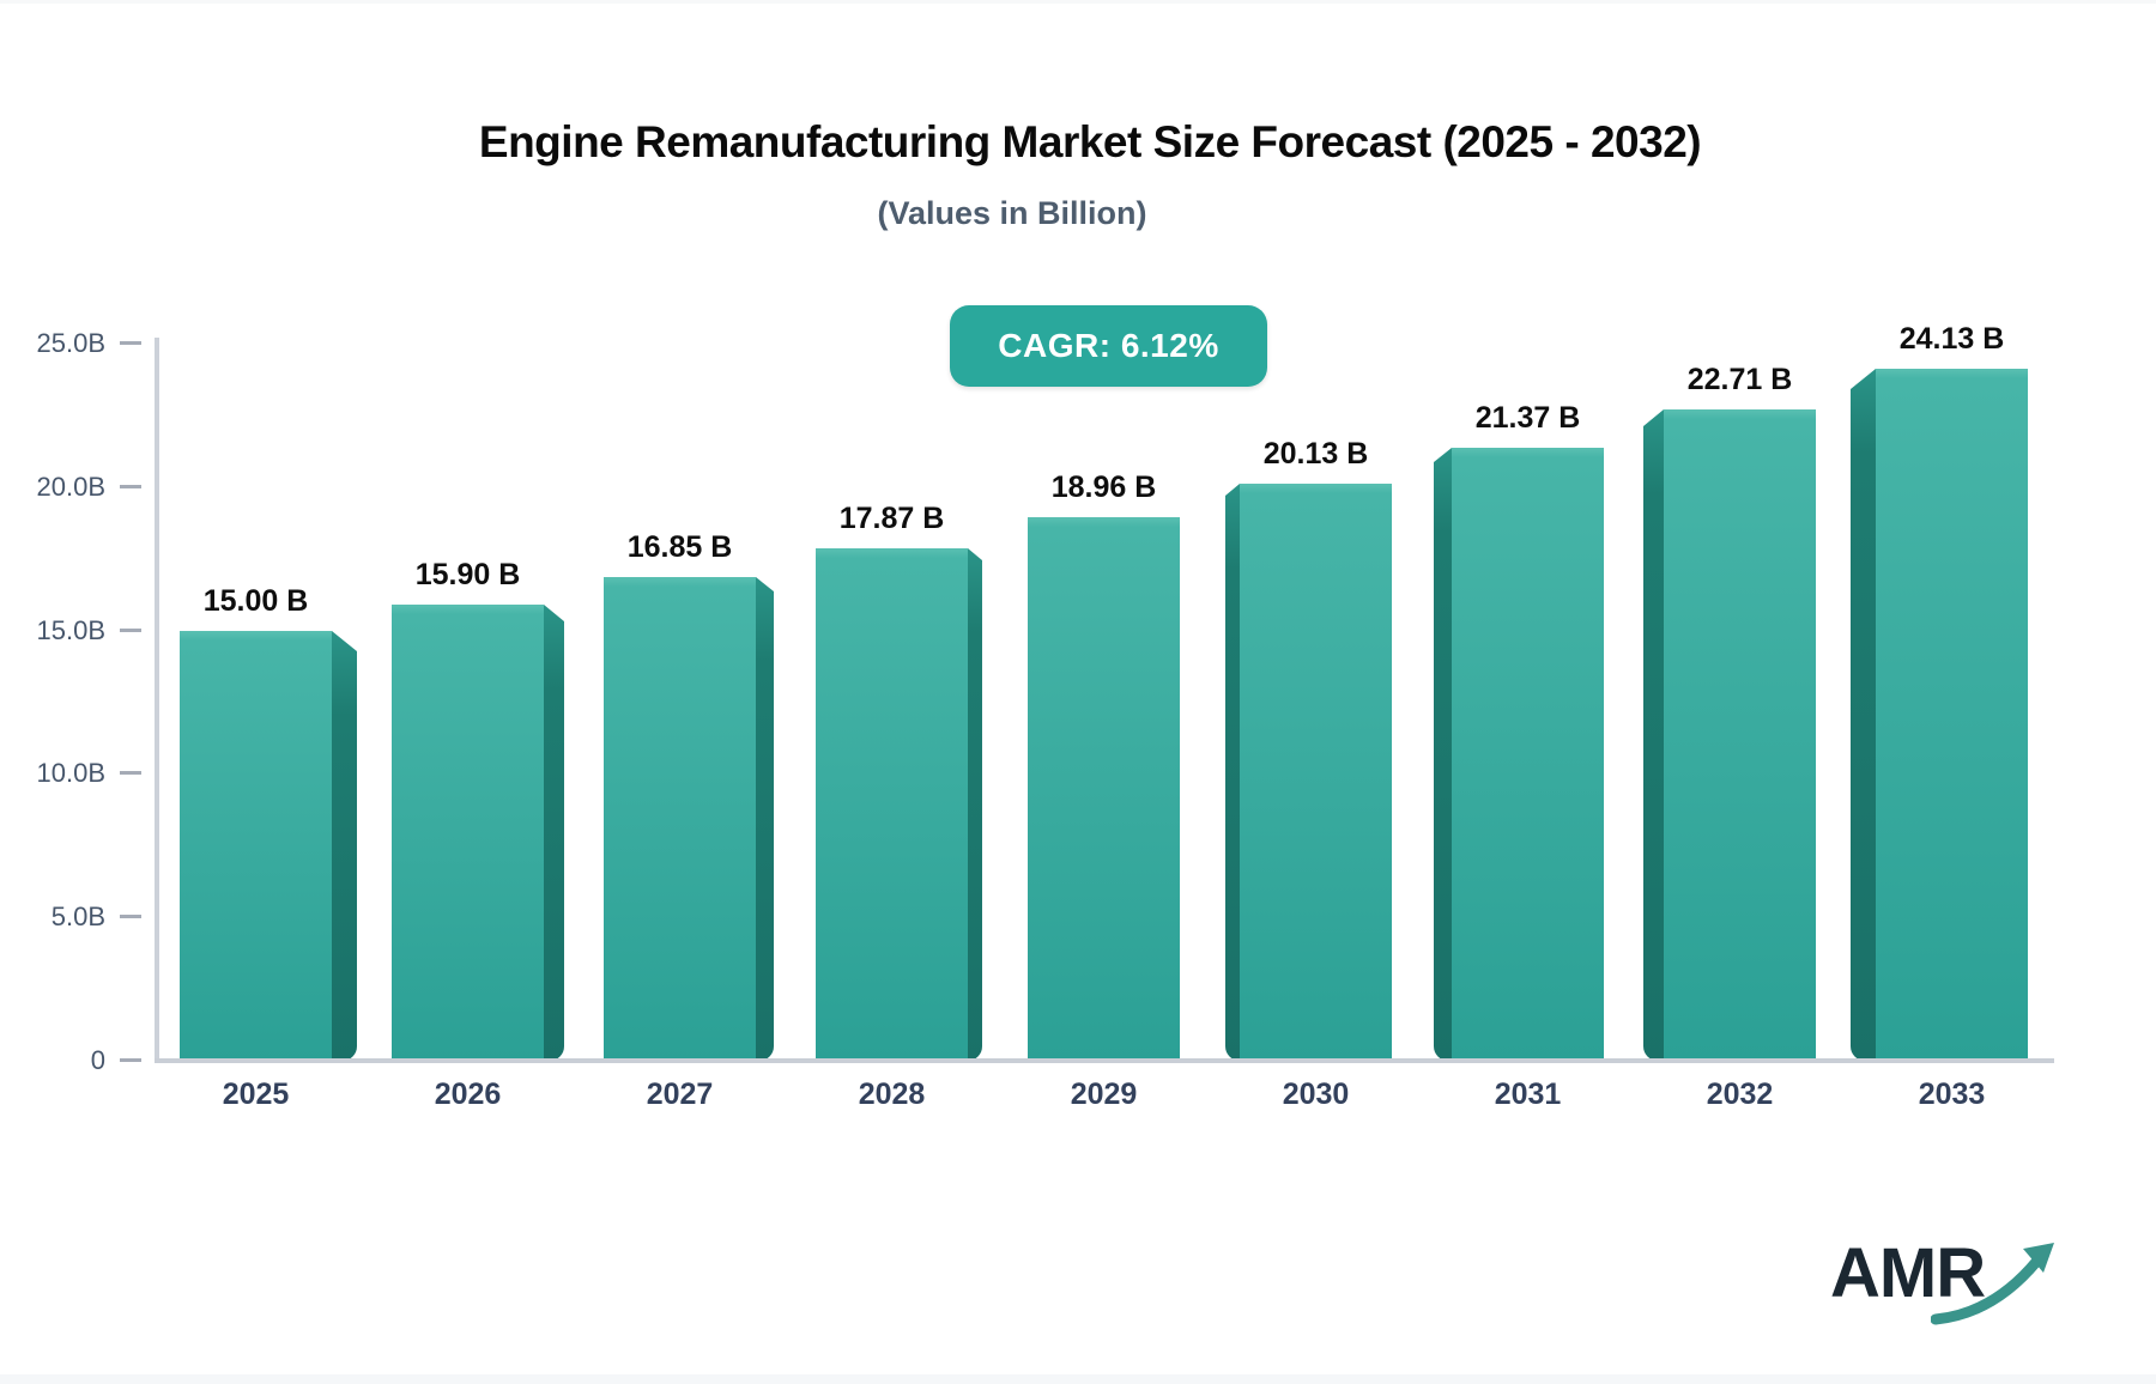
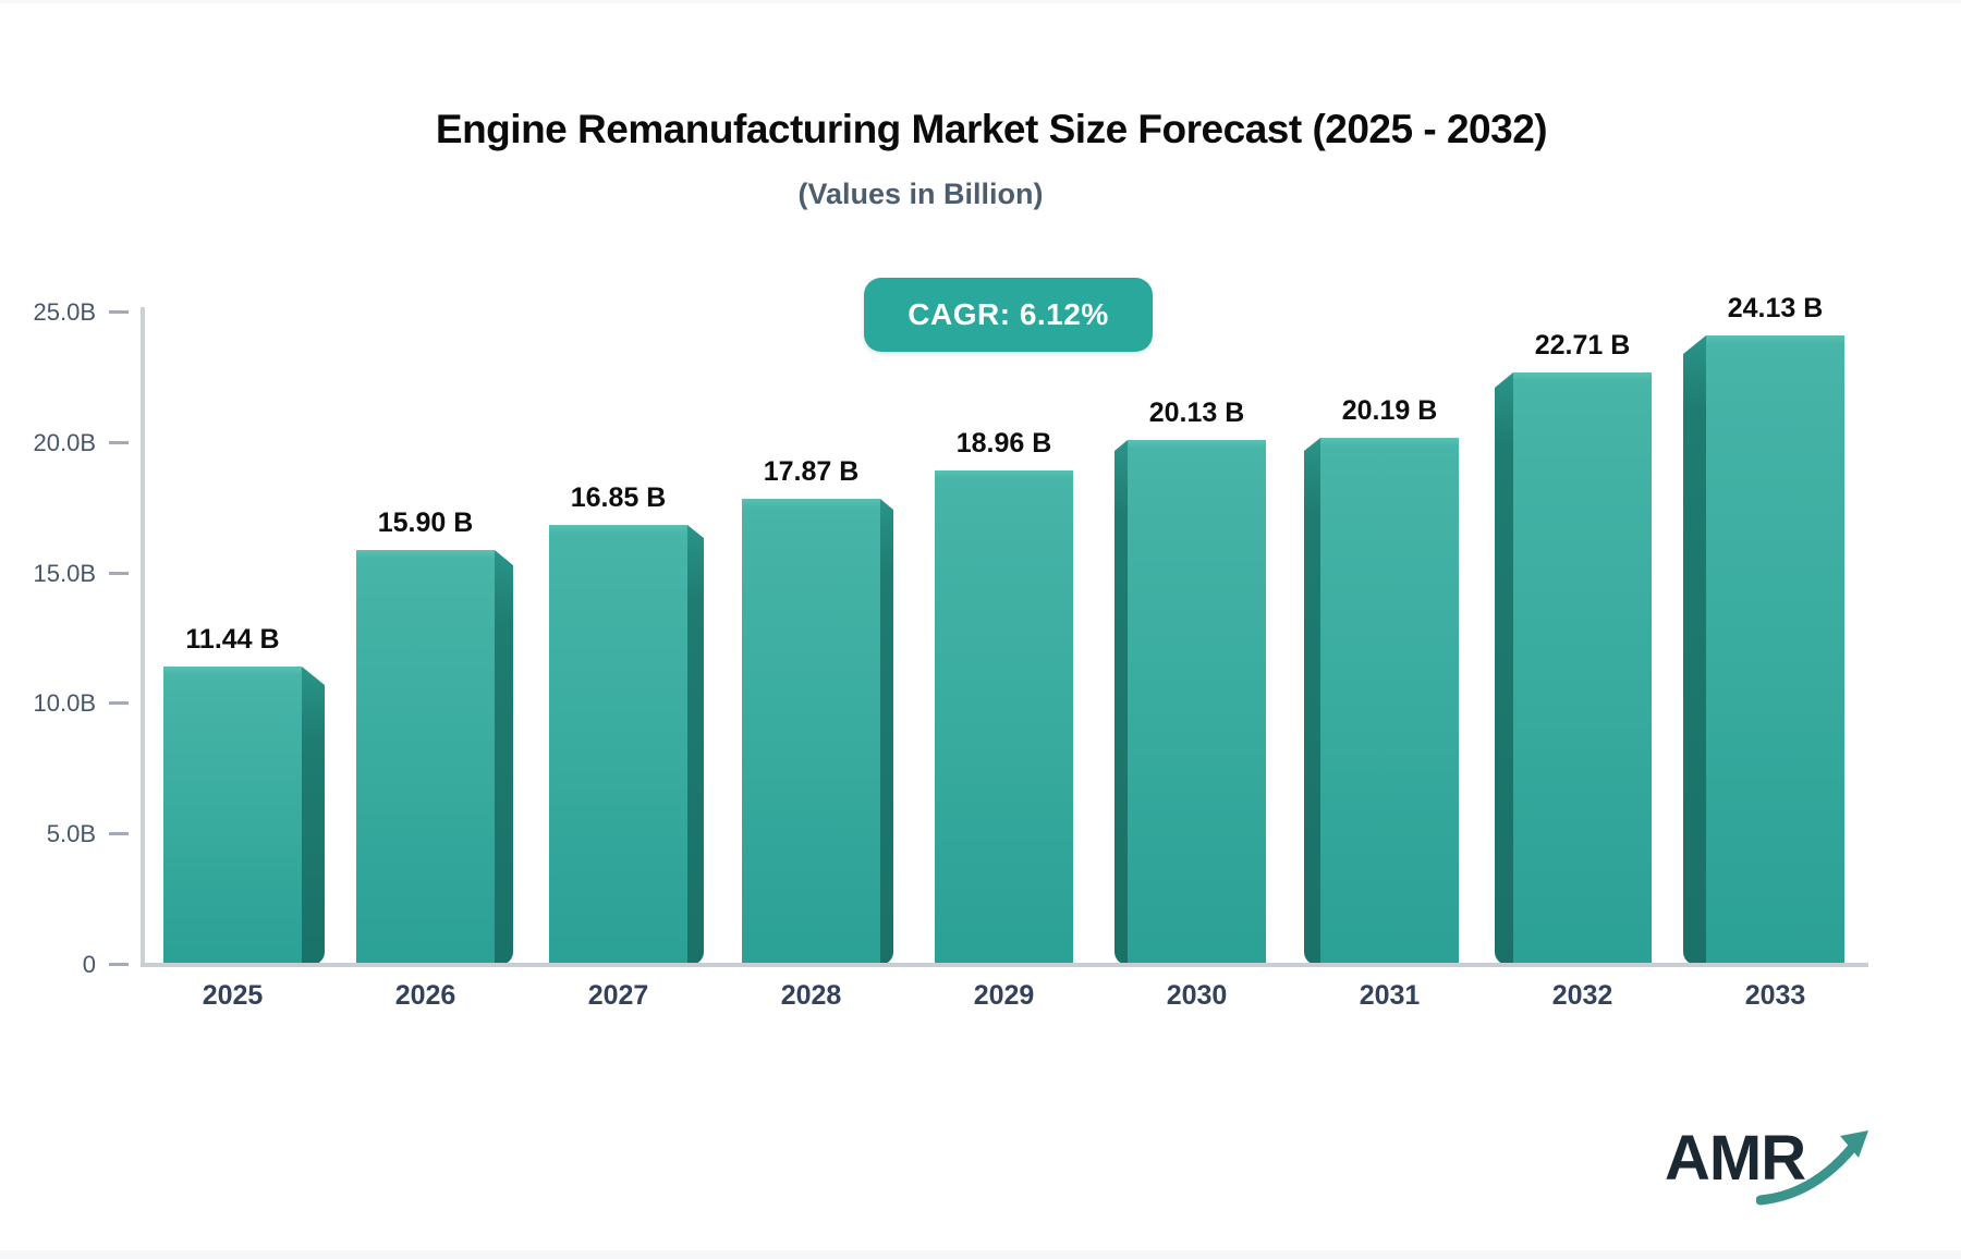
2025: 15.00 -> 11.44
2031: 21.37 -> 20.19
